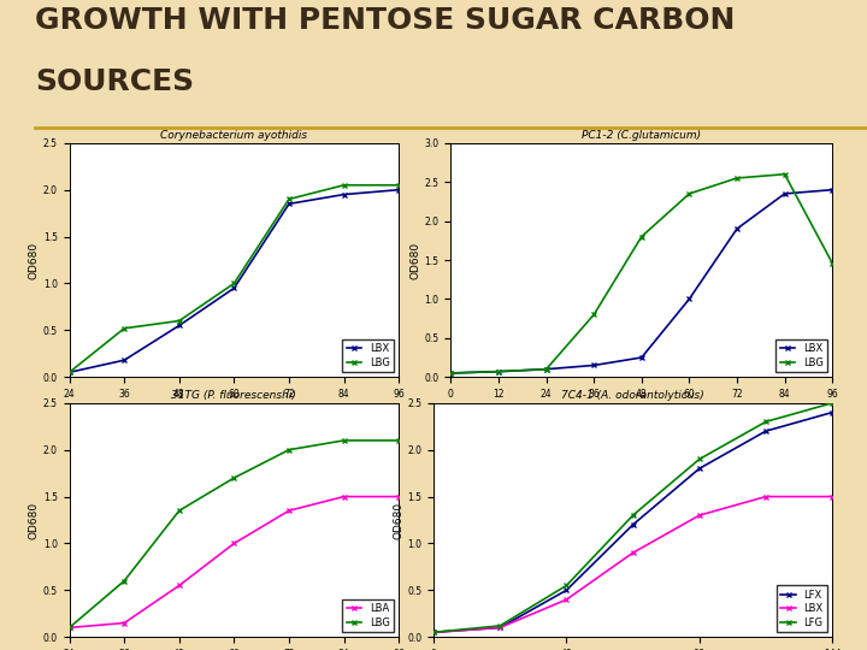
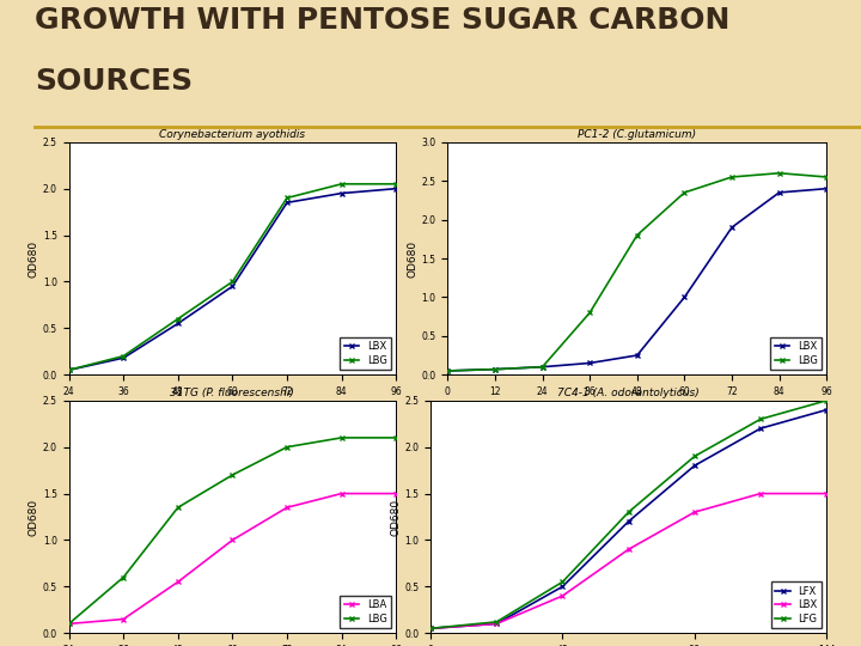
Corynebacterium ayothidis/LBG/36: 0.52 -> 0.20
PC1-2 (C.glutamicum)/LBG/96: 1.46 -> 2.55
